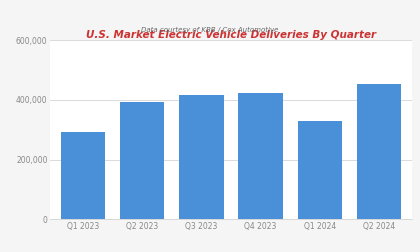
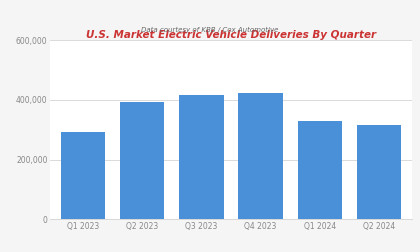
Q2 2024: 452,000 -> 315,000
